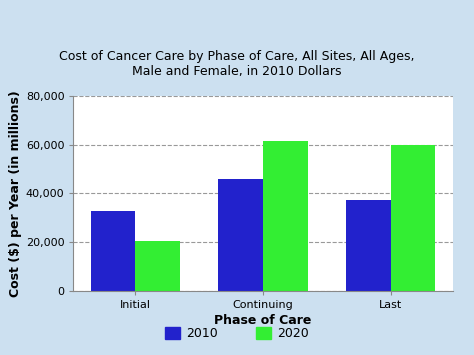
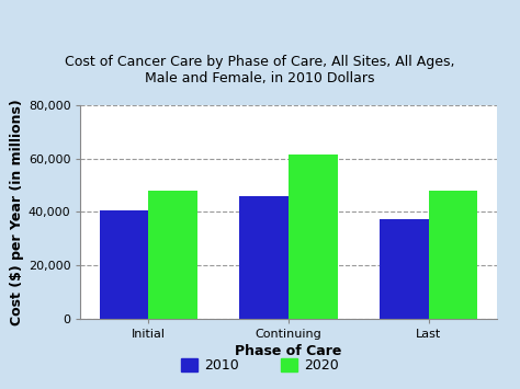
2010/Initial: 33,000 -> 40,500
2020/Initial: 20,500 -> 48,000
2020/Last: 60,000 -> 48,000
